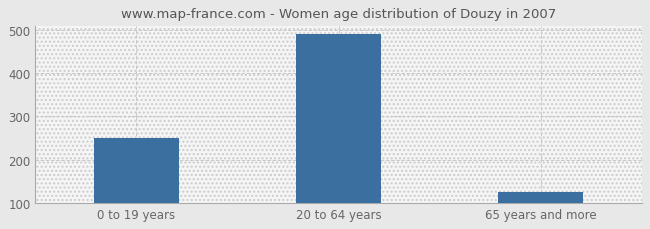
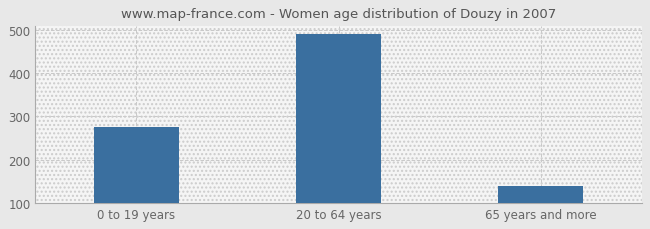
0 to 19 years: 250 -> 275
65 years and more: 125 -> 140
